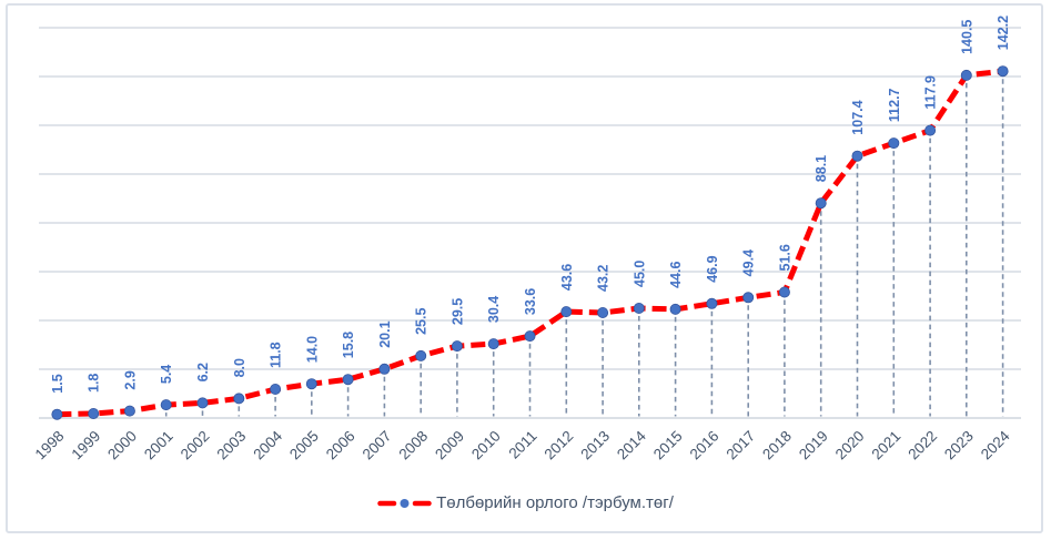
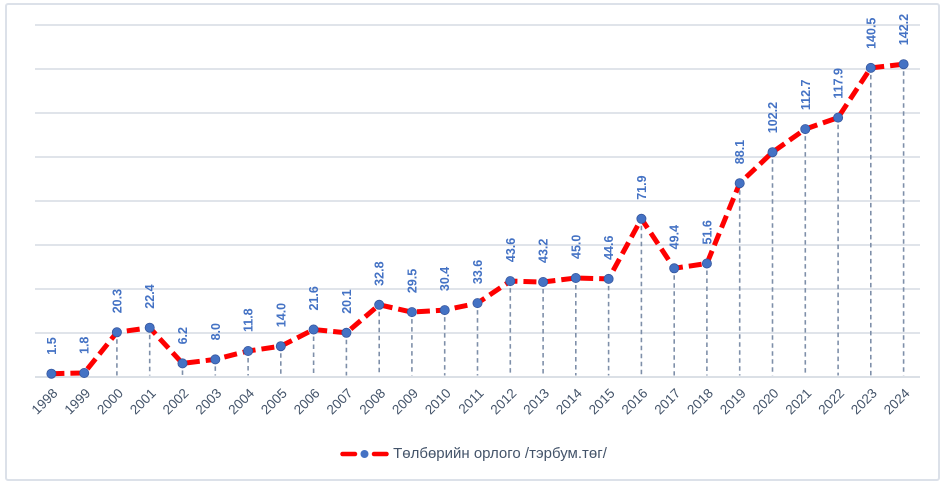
2000: 2.9 -> 20.3
2001: 5.4 -> 22.4
2006: 15.8 -> 21.6
2008: 25.5 -> 32.8
2016: 46.9 -> 71.9
2020: 107.4 -> 102.2
